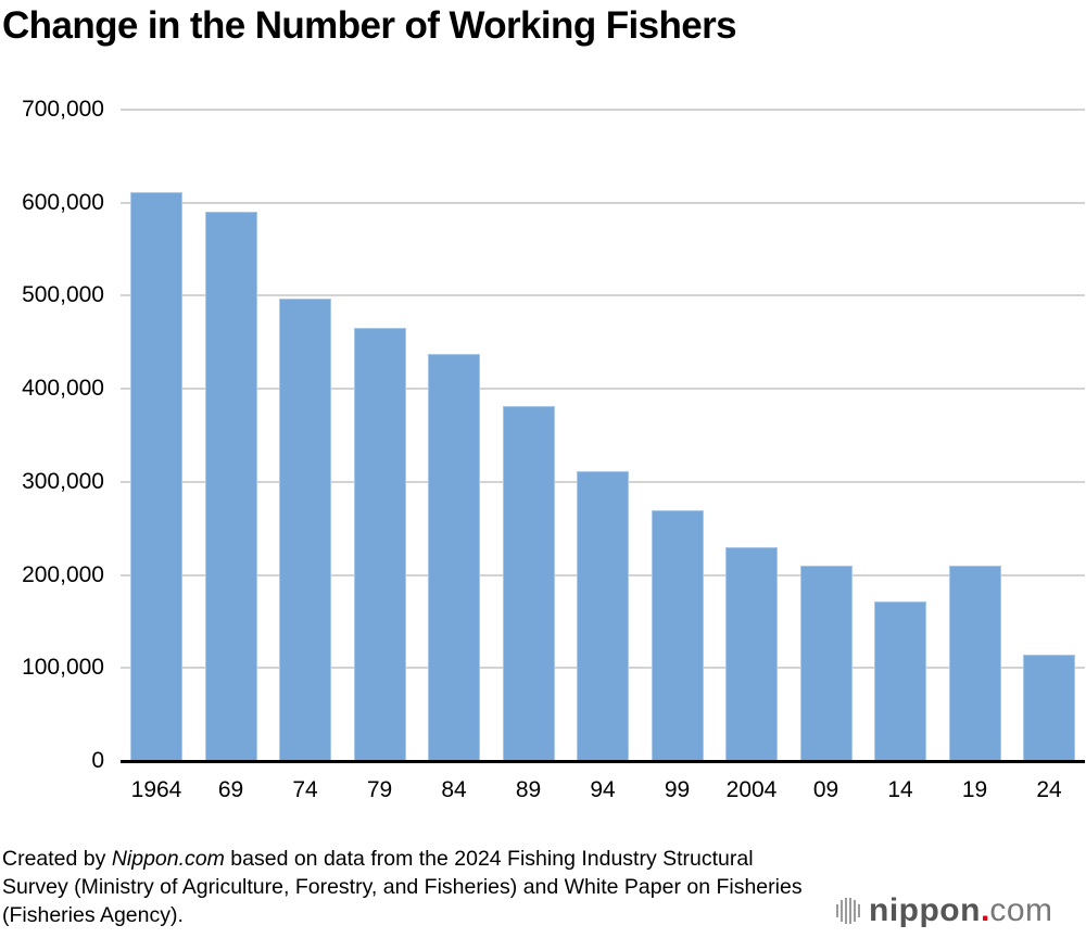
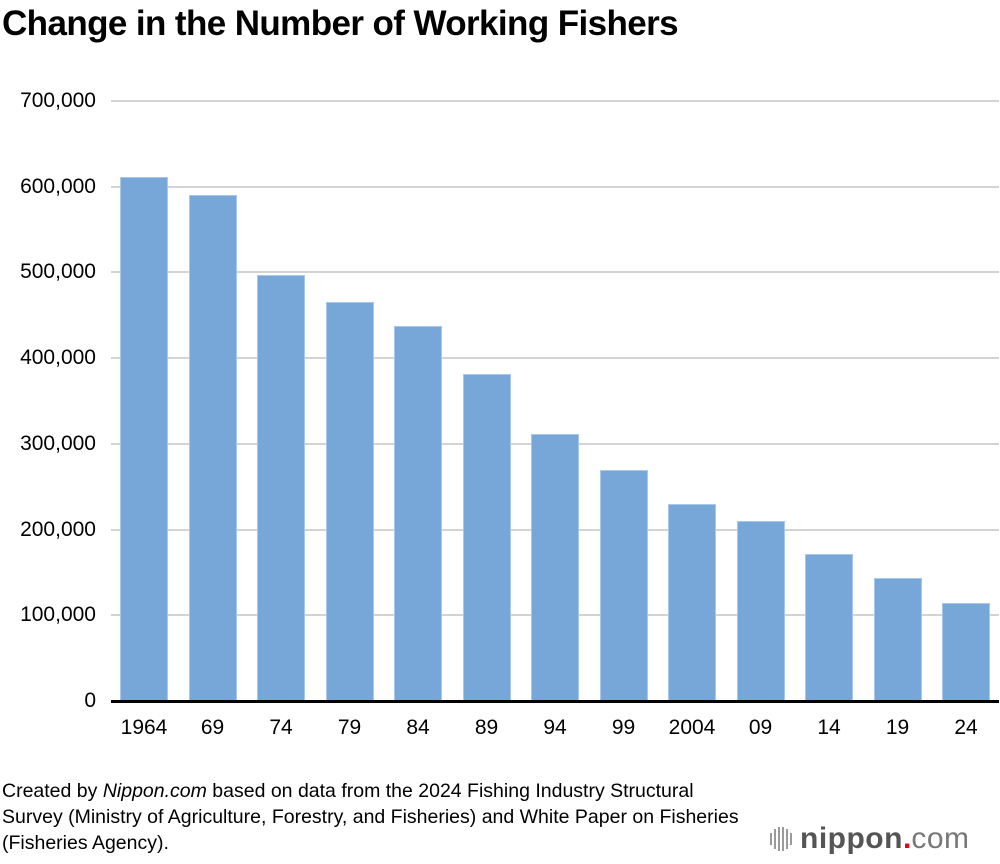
19: 210000 -> 140000
